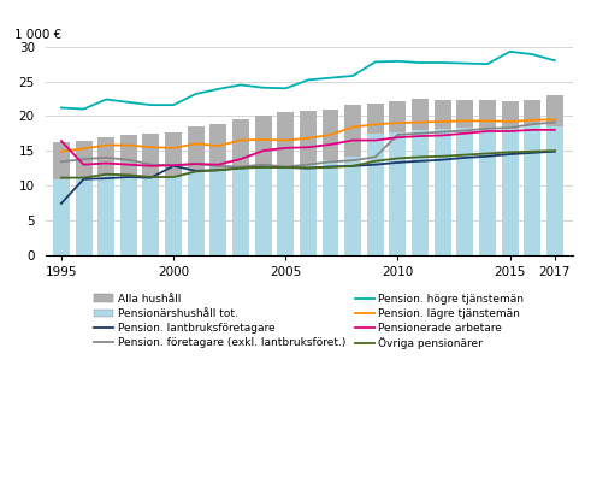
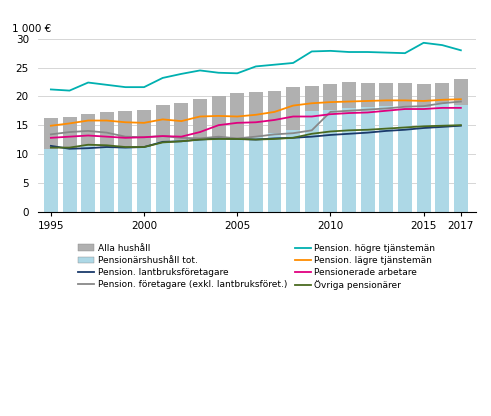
Pension. lantbruksföretagare/1995: 7.4 -> 11.4
Pensionerade arbetare/1995: 16.4 -> 12.8
Pension. lantbruksföretagare/2000: 12.8 -> 11.2
